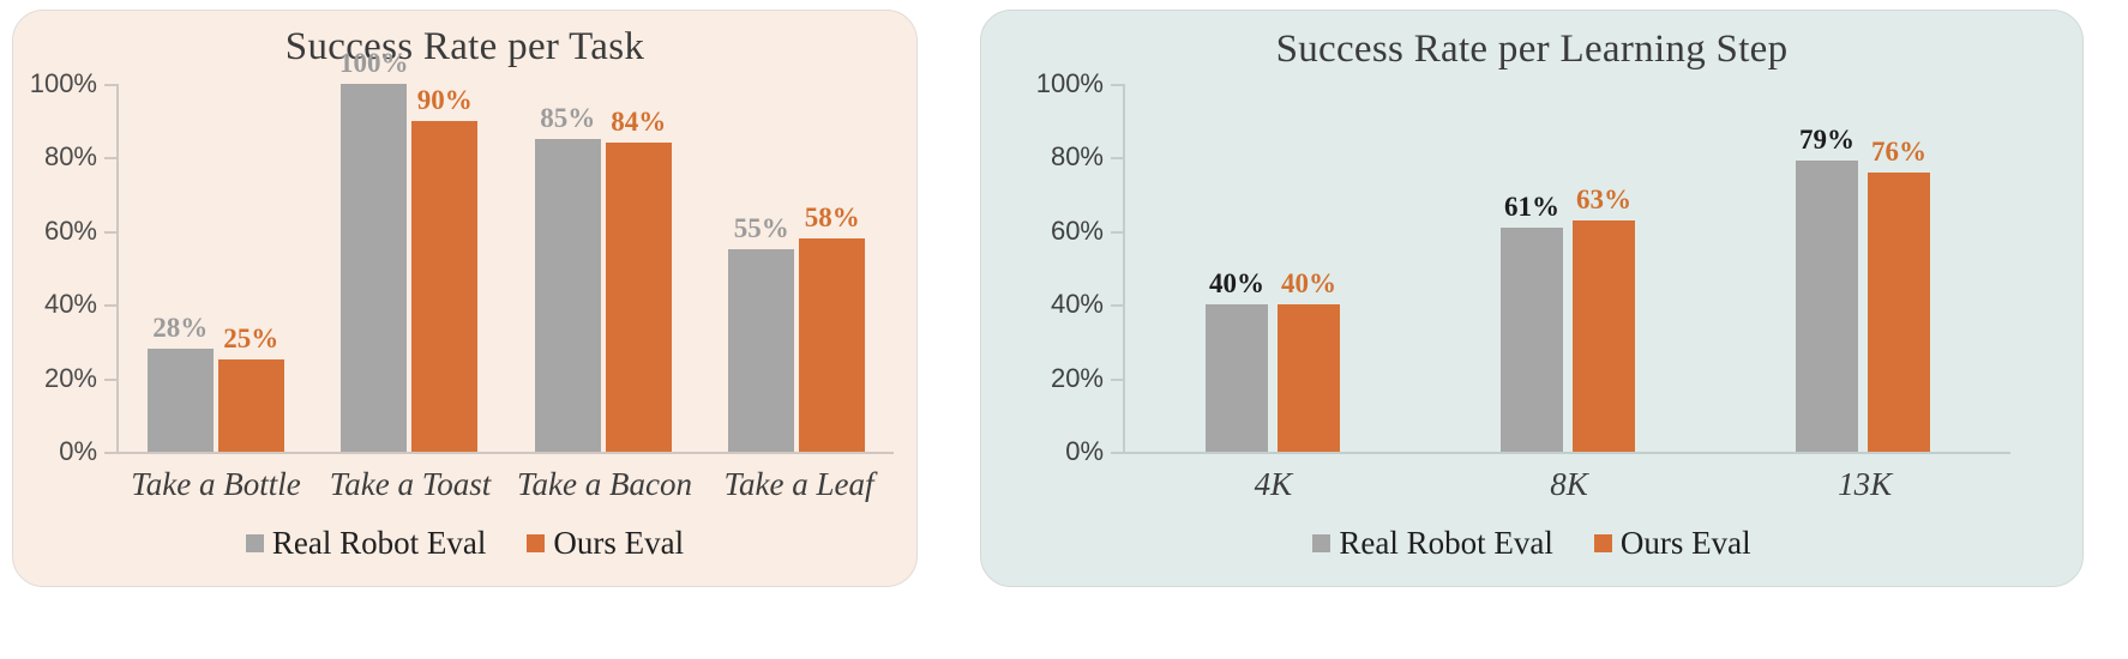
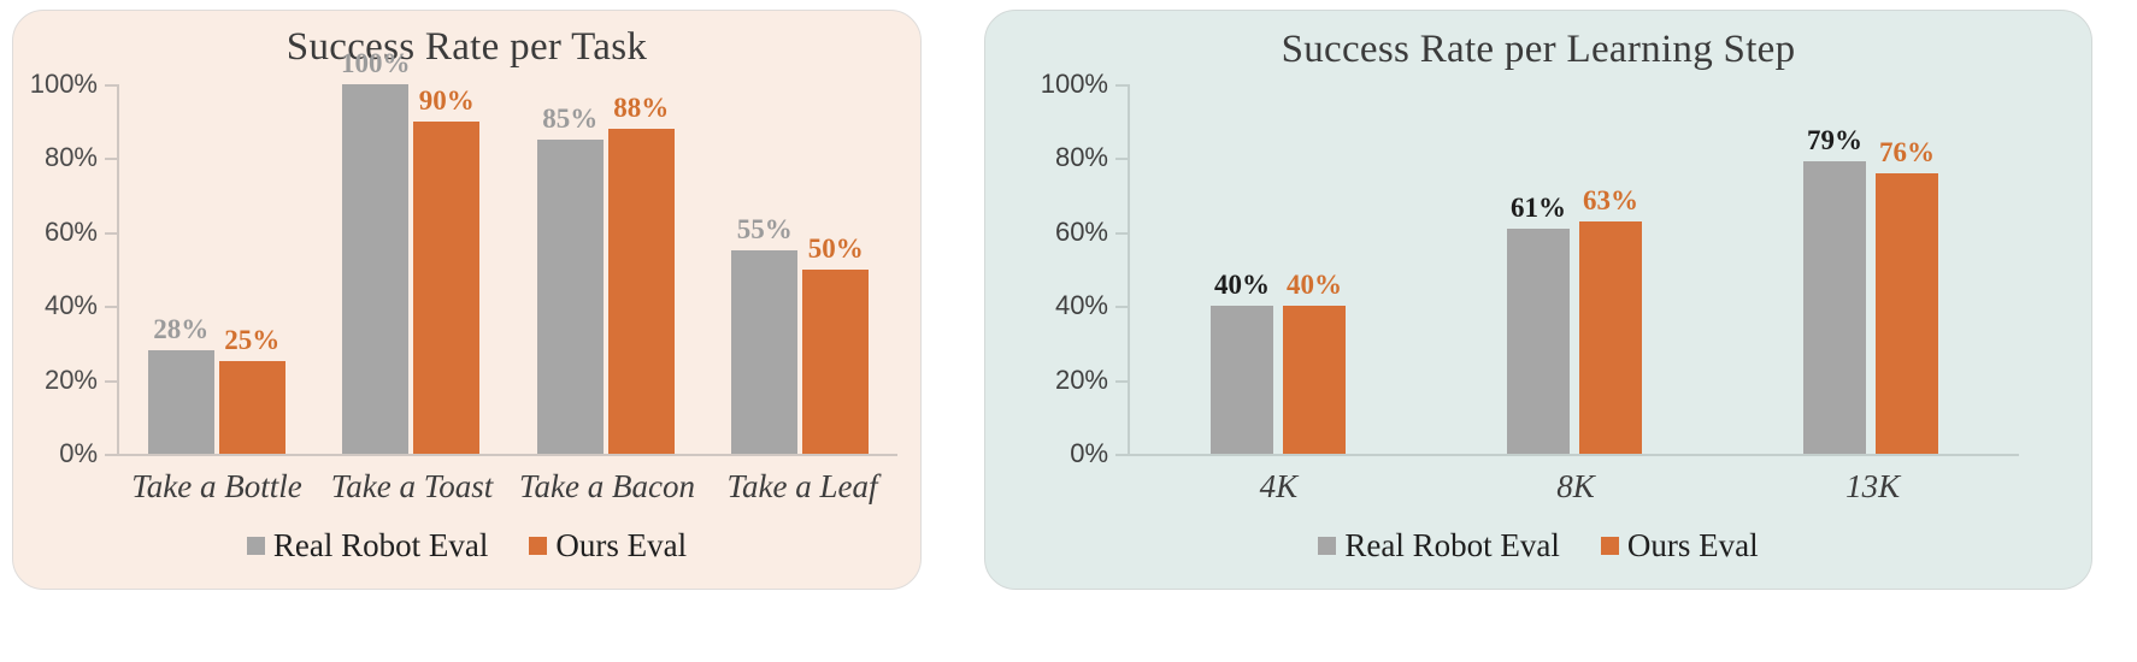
Success Rate per Task/Ours Eval/Take a Bacon: 84% -> 88%
Success Rate per Task/Ours Eval/Take a Leaf: 58% -> 50%
